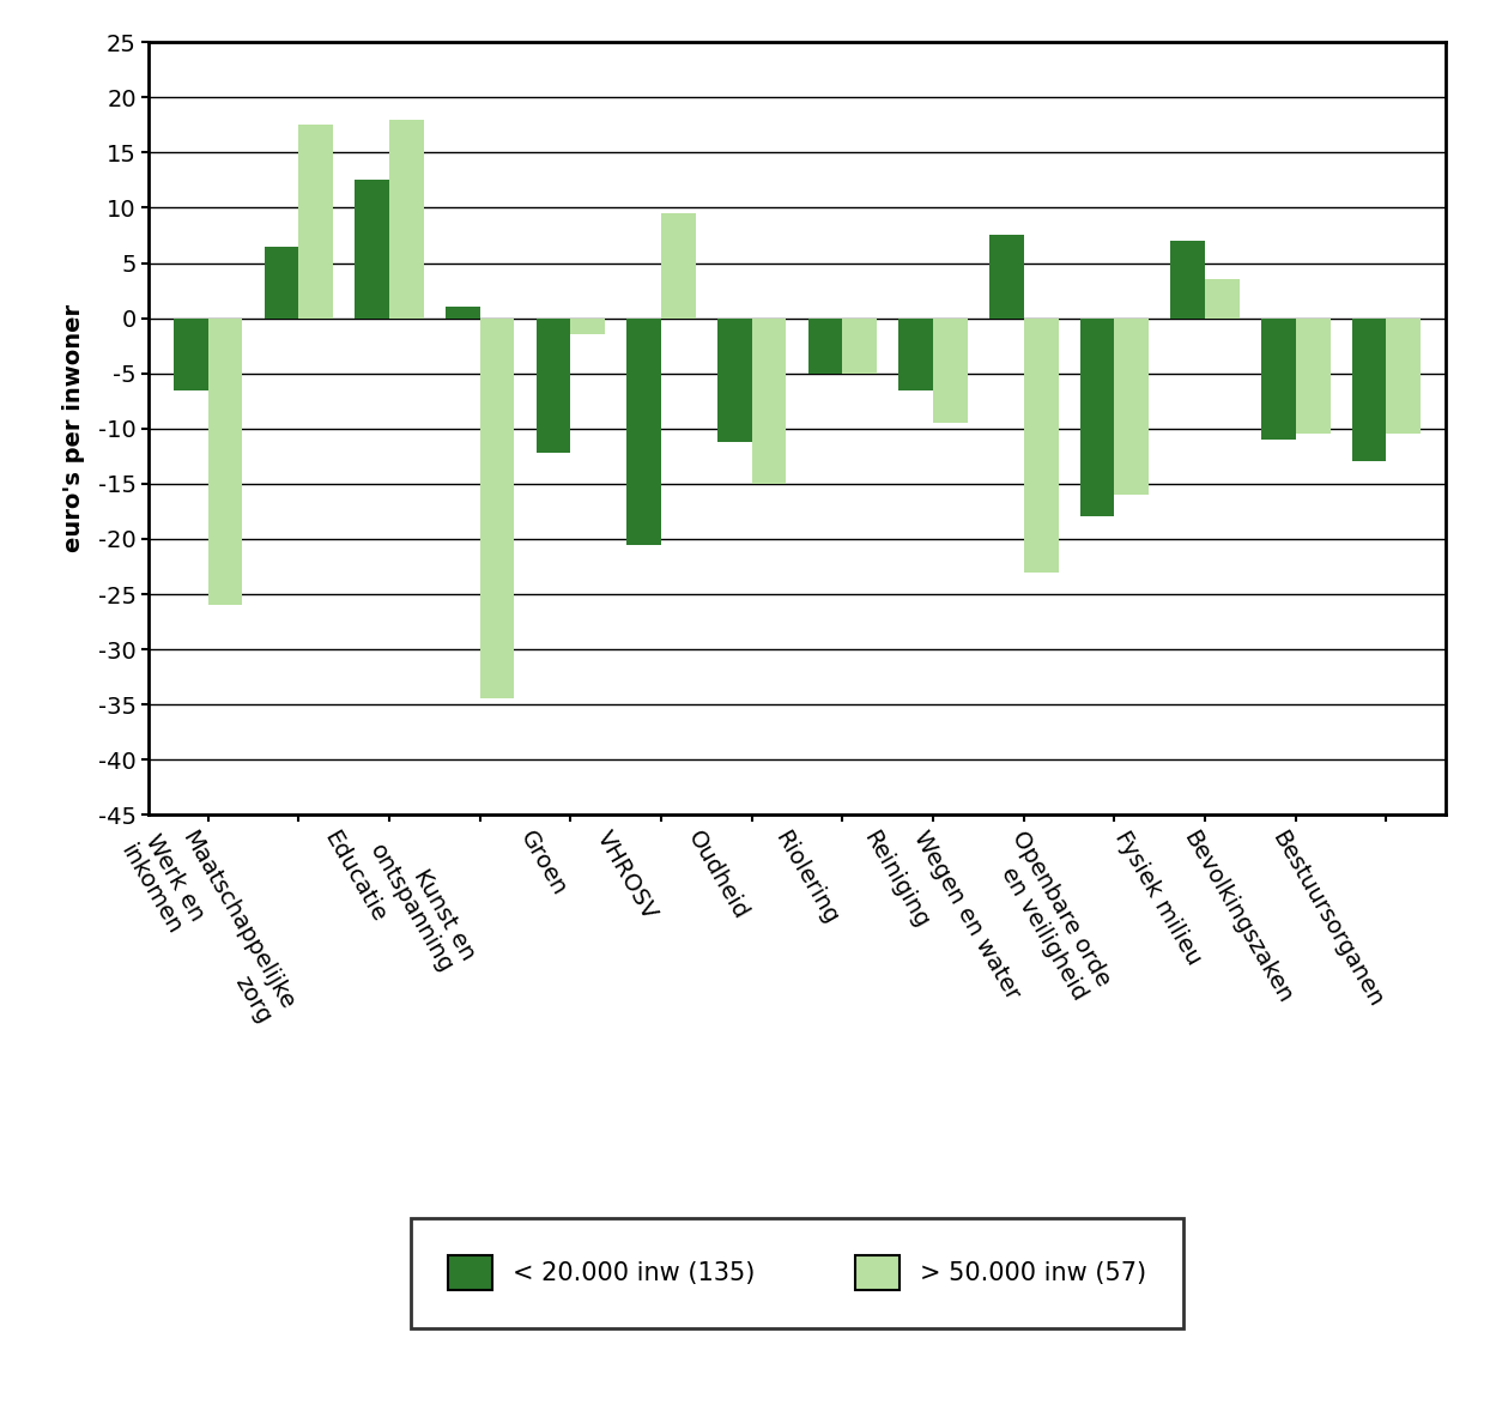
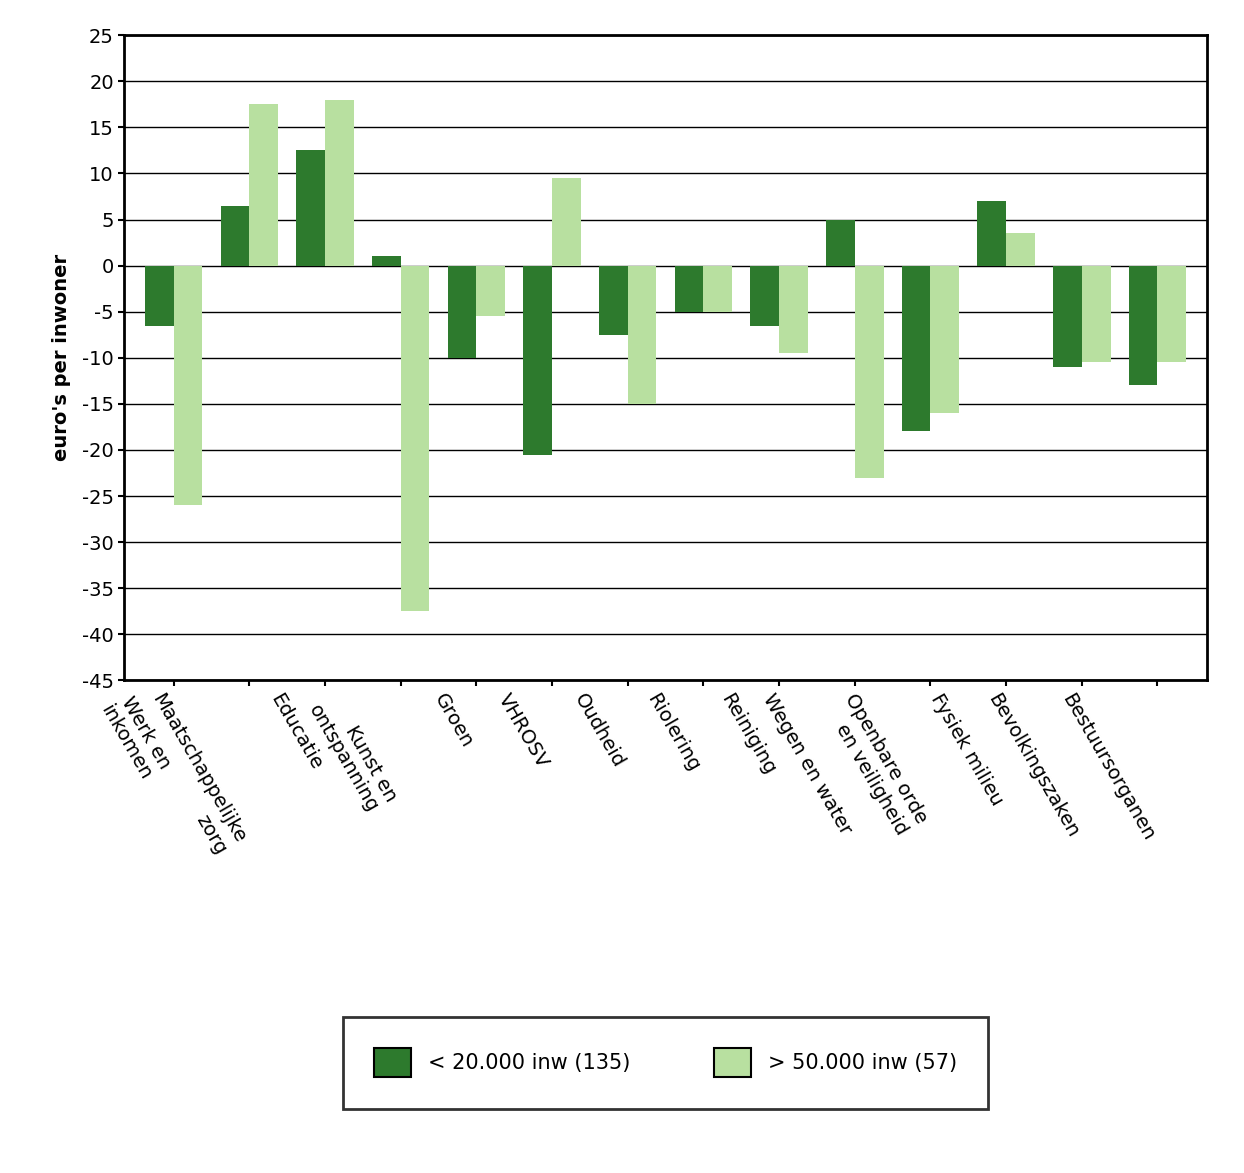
> 50.000 inw (57)/Kunst en ontspanning: -34.4 -> -37.5
< 20.000 inw (135)/Groen: -12.2 -> -10.0
> 50.000 inw (57)/Groen: -1.4 -> -5.5
< 20.000 inw (135)/Oudheid: -11.2 -> -7.5
< 20.000 inw (135)/Wegen en water: 7.6 -> 5.0
